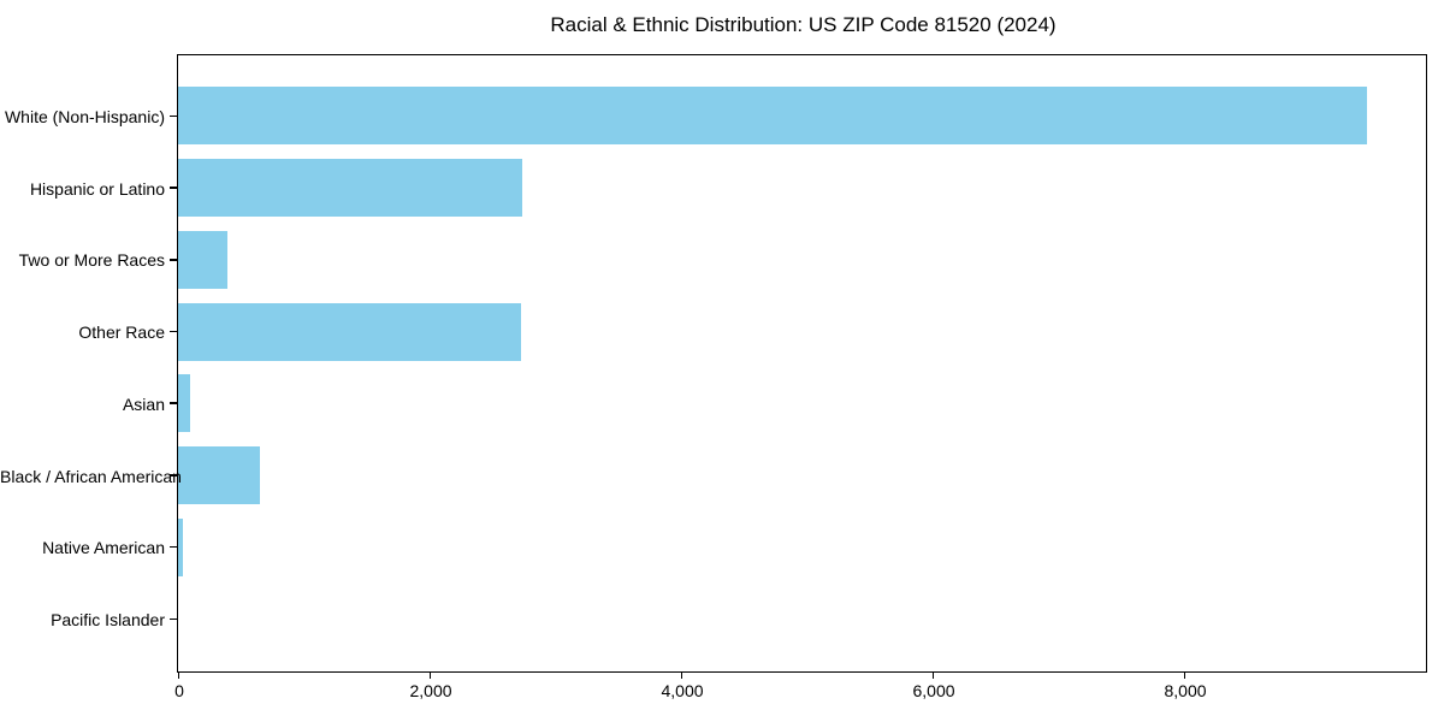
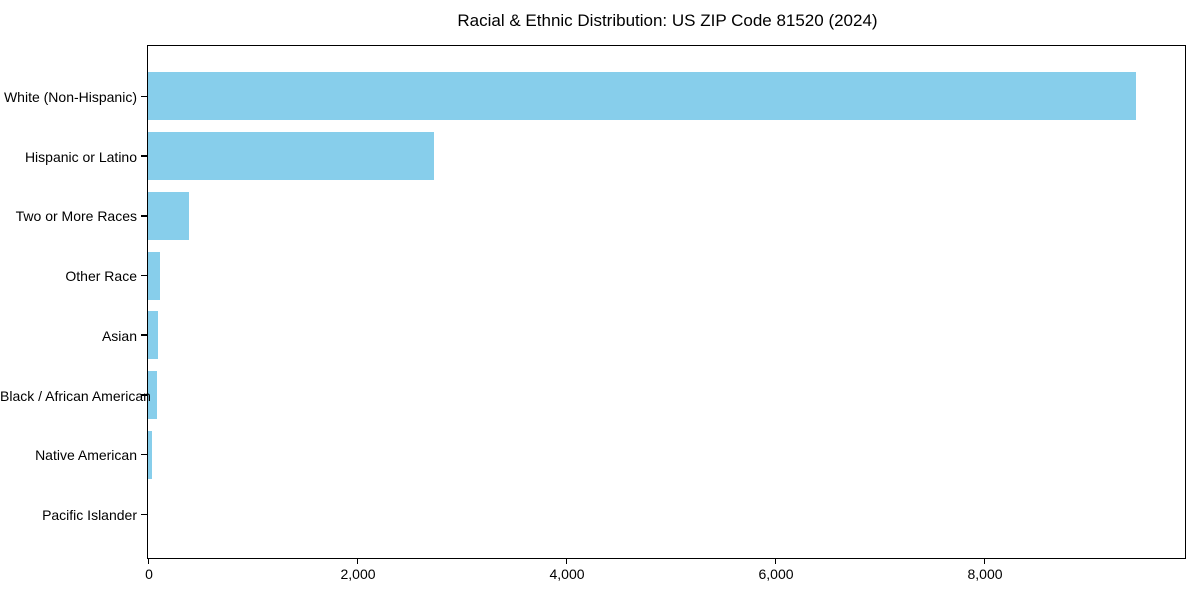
Other Race: 2720 -> 110
Black / African American: 650 -> 80
